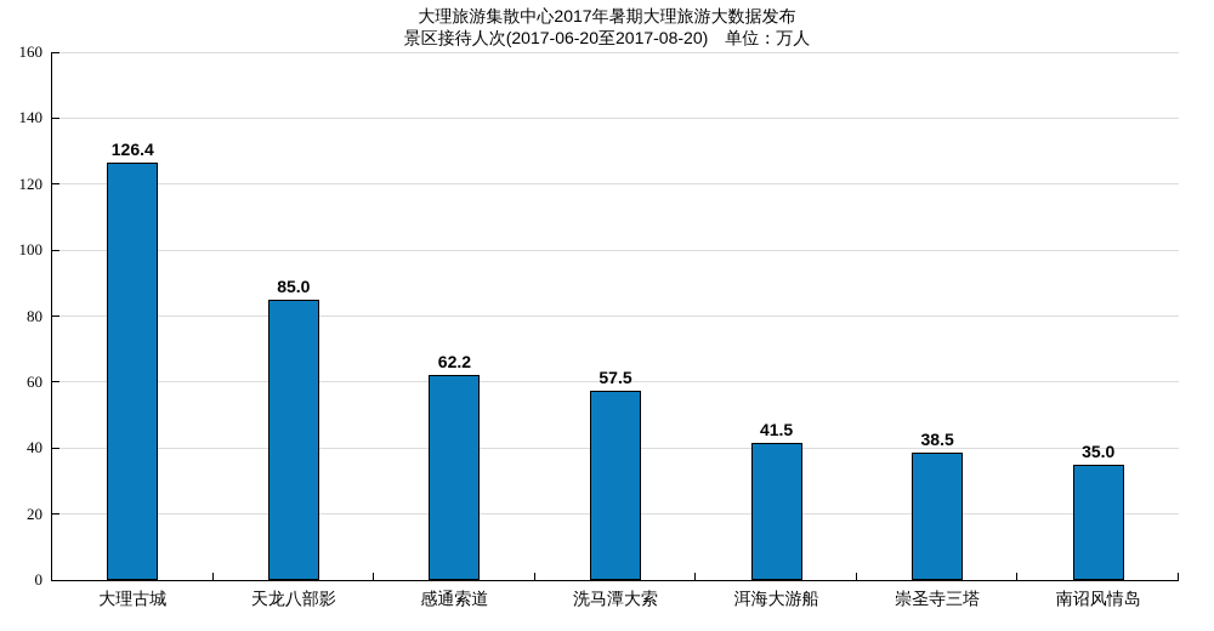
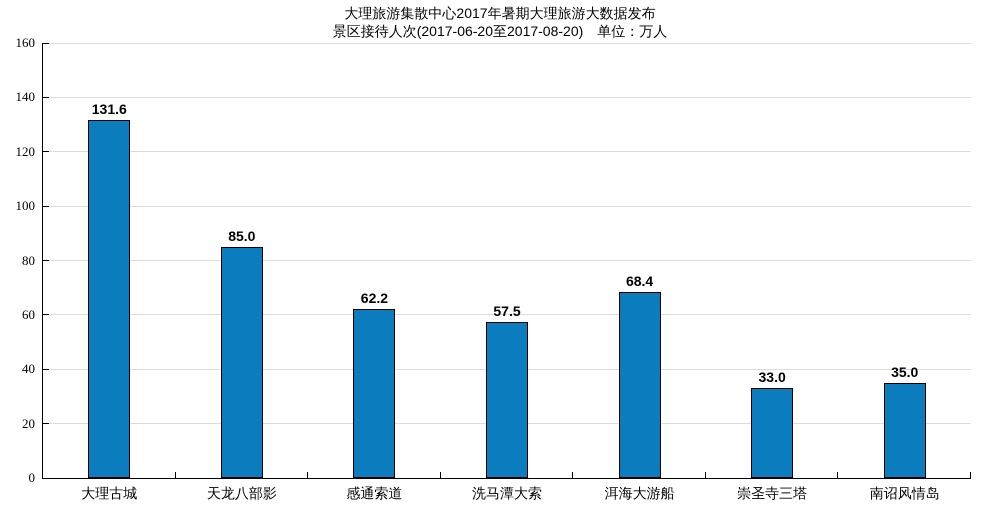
大理古城: 126.4 -> 131.6
洱海大游船: 41.5 -> 68.4
崇圣寺三塔: 38.5 -> 33.0
